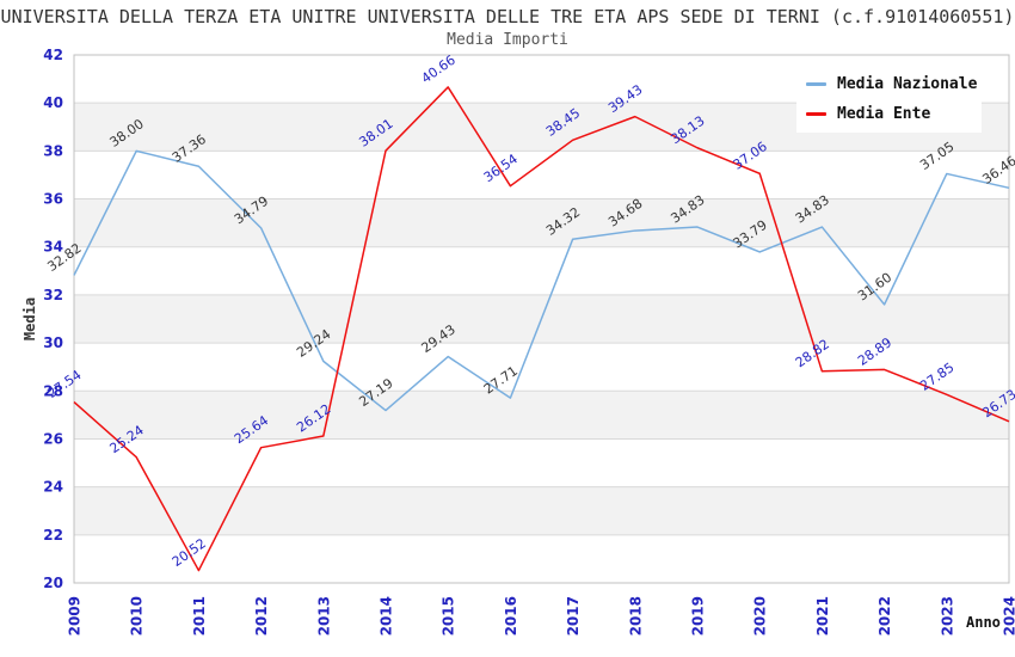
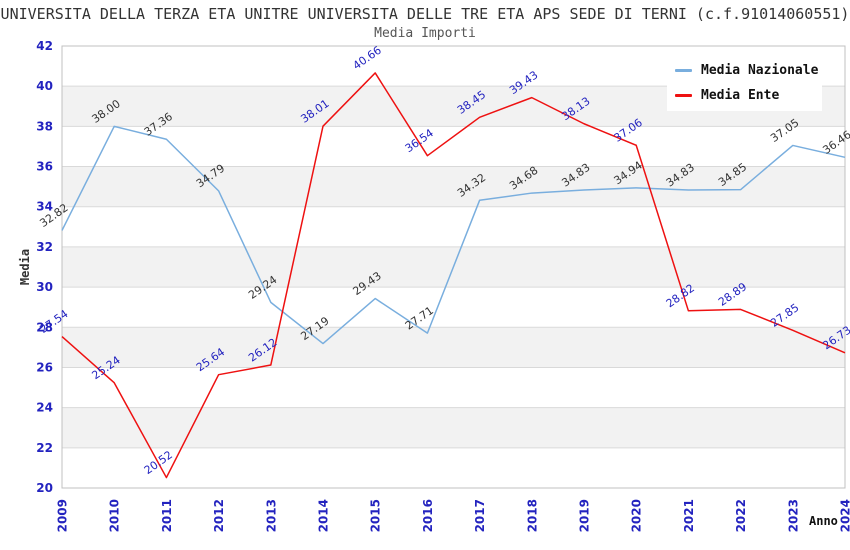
Media Nazionale/2020: 33.79 -> 34.94
Media Nazionale/2022: 31.60 -> 34.85
